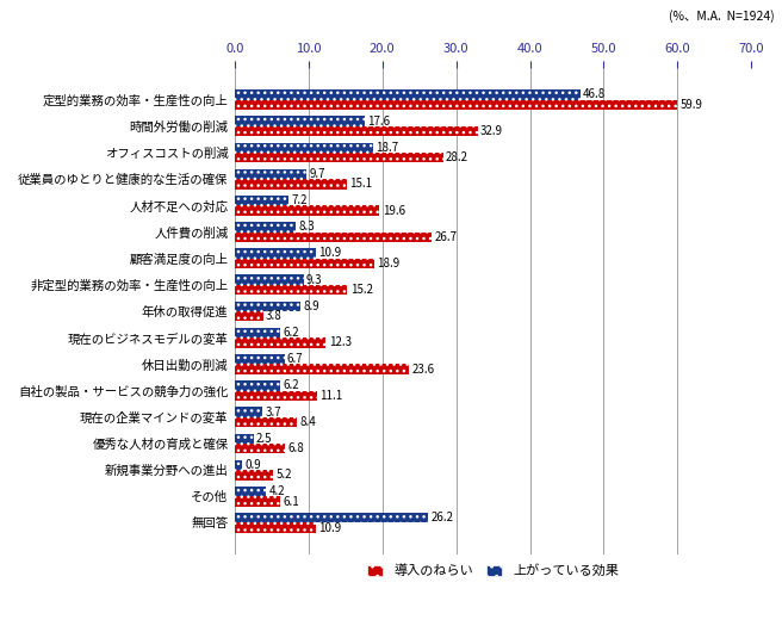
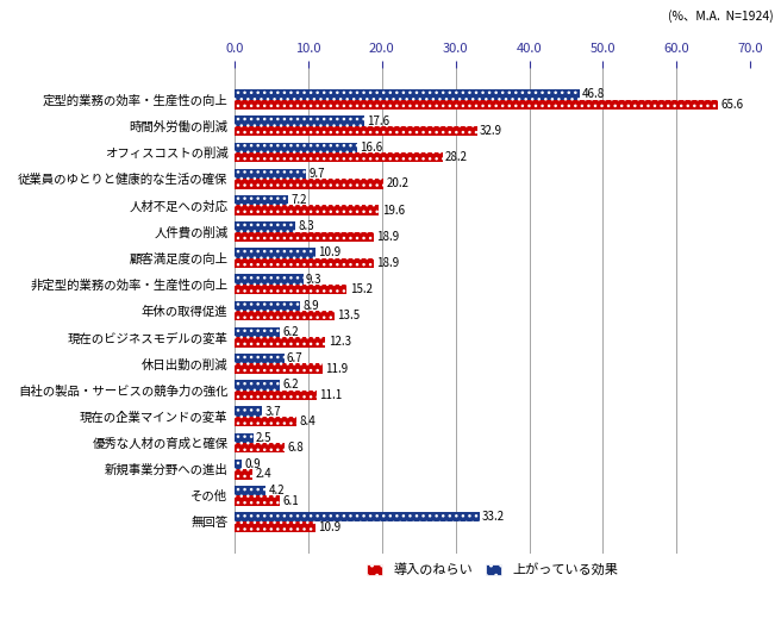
導入のねらい/定型的業務の効率・生産性の向上: 59.9 -> 65.6
上がっている効果/オフィスコストの削減: 18.7 -> 16.6
導入のねらい/従業員のゆとりと健康的な生活の確保: 15.1 -> 20.2
導入のねらい/人件費の削減: 26.7 -> 18.9
導入のねらい/年休の取得促進: 3.8 -> 13.5
導入のねらい/休日出勤の削減: 23.6 -> 11.9
導入のねらい/新規事業分野への進出: 5.2 -> 2.4
上がっている効果/無回答: 26.2 -> 33.2
